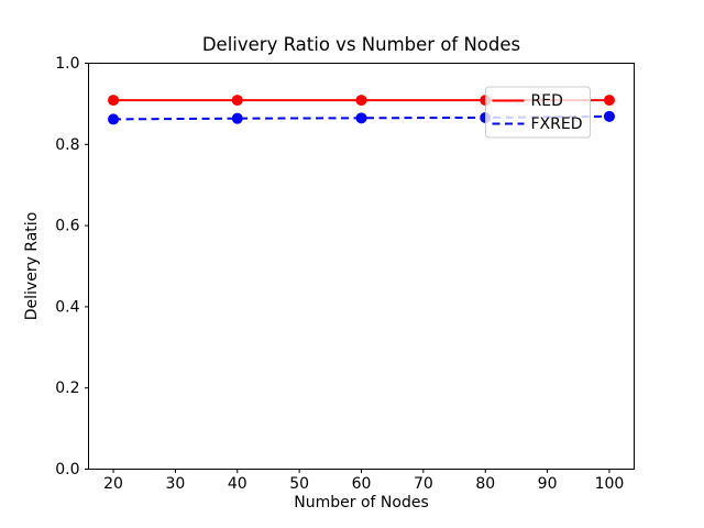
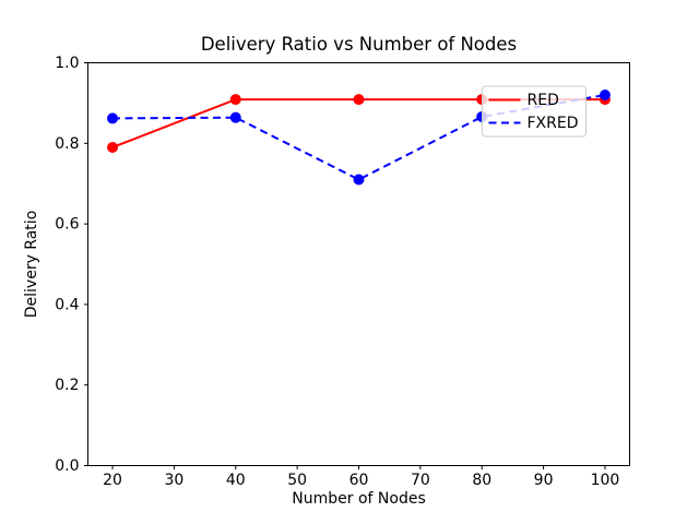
RED/20: 0.91 -> 0.79
FXRED/60: 0.86 -> 0.71
FXRED/100: 0.87 -> 0.92
